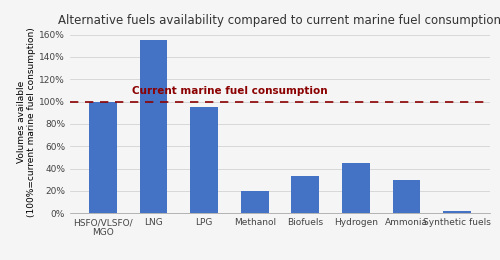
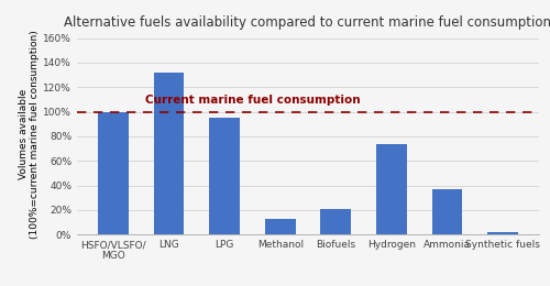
LNG: 155% -> 132%
Methanol: 20% -> 13%
Biofuels: 33% -> 21%
Hydrogen: 45% -> 74%
Ammonia: 30% -> 37%
